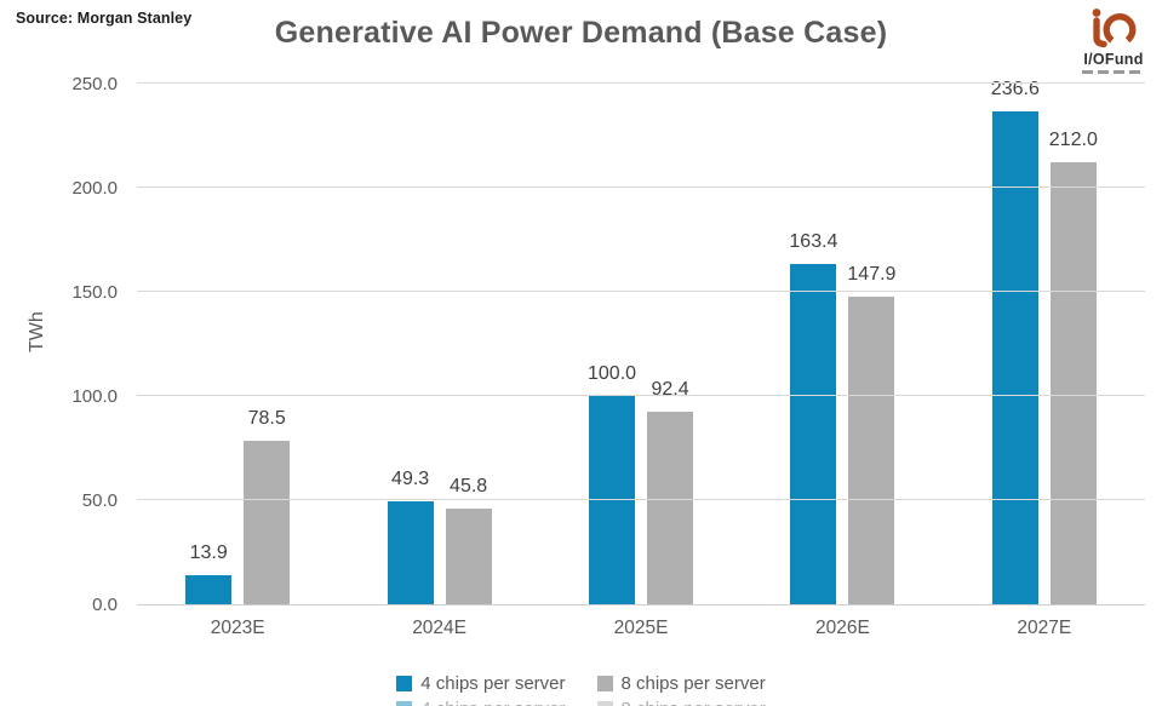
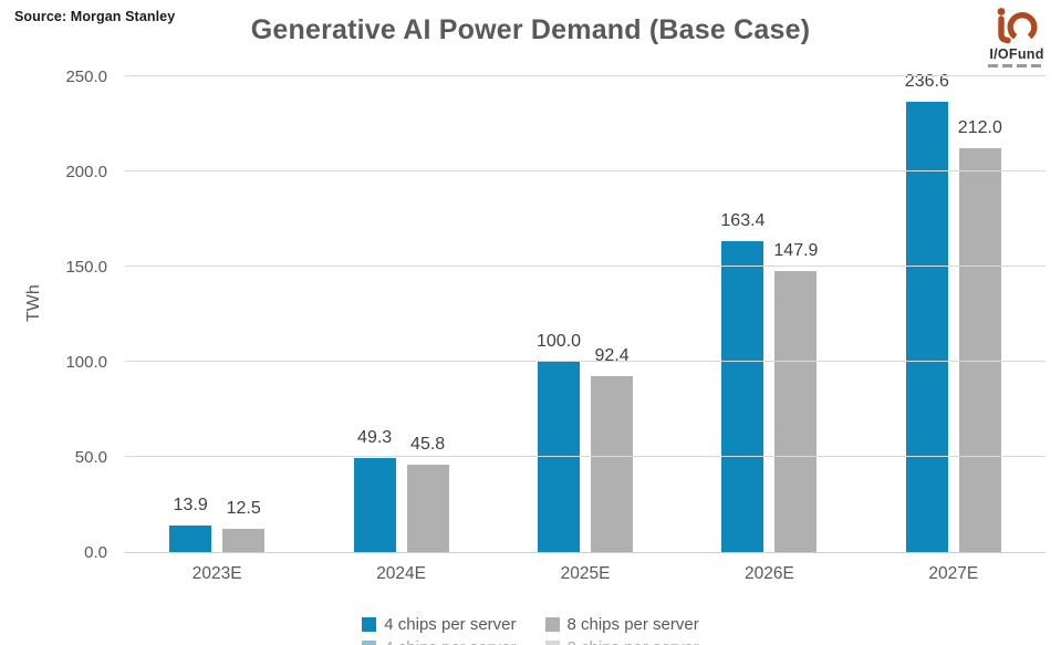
8 chips per server/2023E: 78.5 -> 12.5
